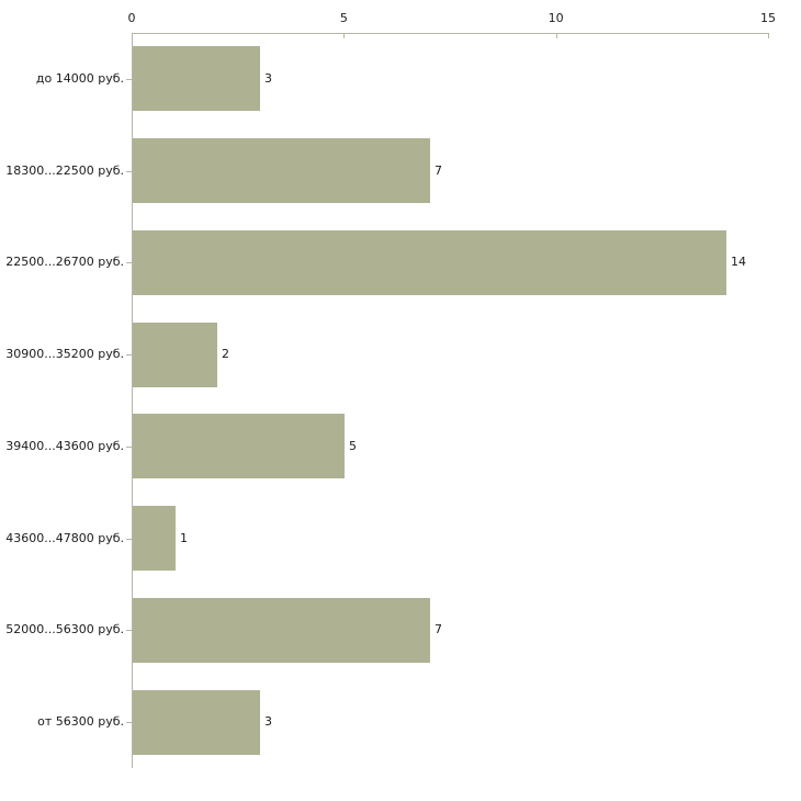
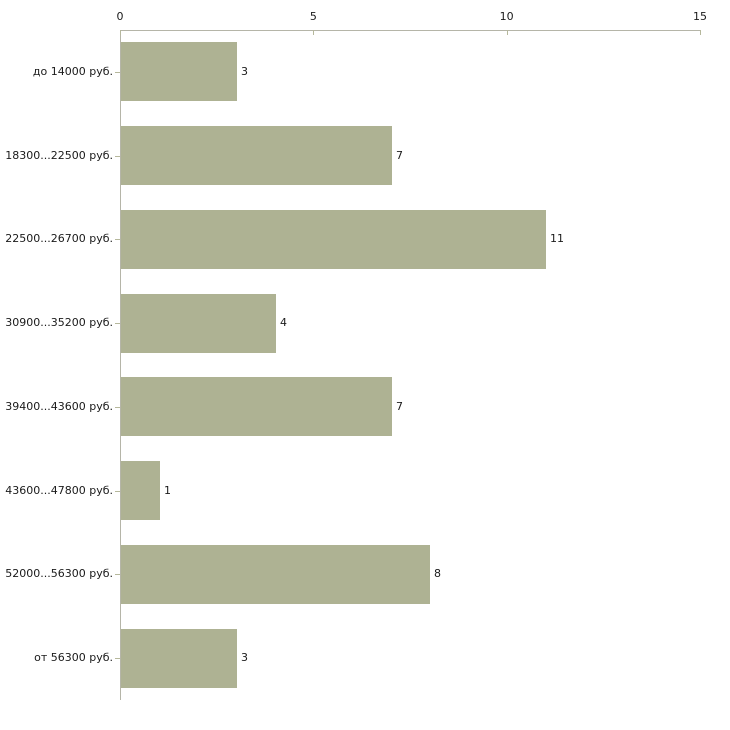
22500...26700 руб.: 14 -> 11
30900...35200 руб.: 2 -> 4
39400...43600 руб.: 5 -> 7
52000...56300 руб.: 7 -> 8
